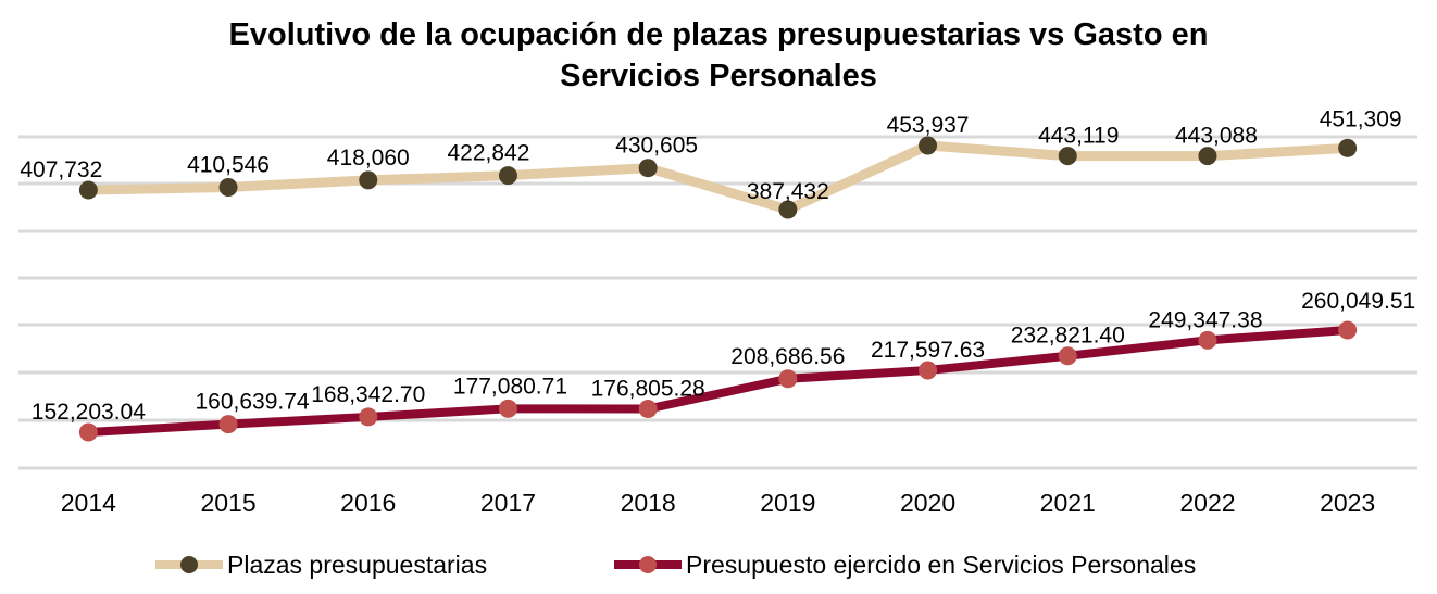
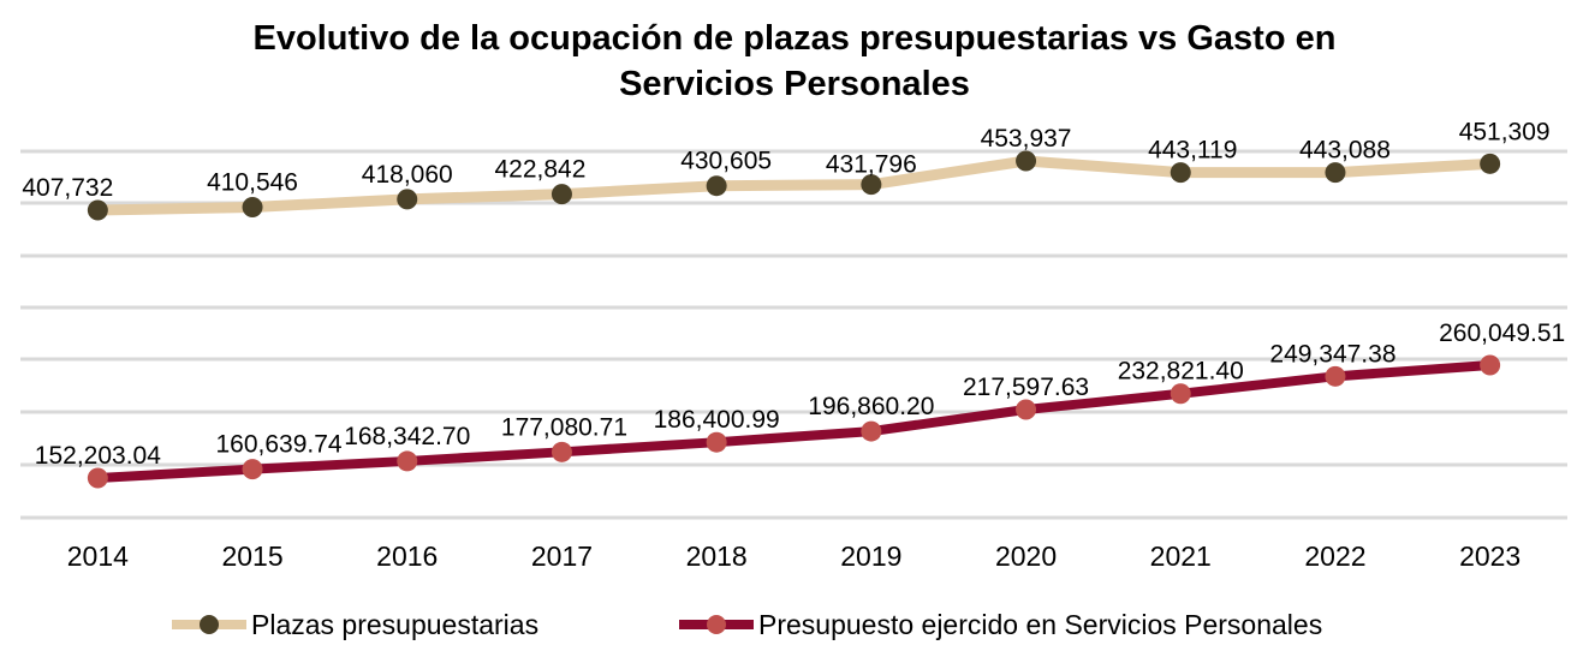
Presupuesto ejercido en Servicios Personales/2018: 176,805.28 -> 186,400.99
Plazas presupuestarias/2019: 387,432 -> 431,796
Presupuesto ejercido en Servicios Personales/2019: 208,686.56 -> 196,860.20
